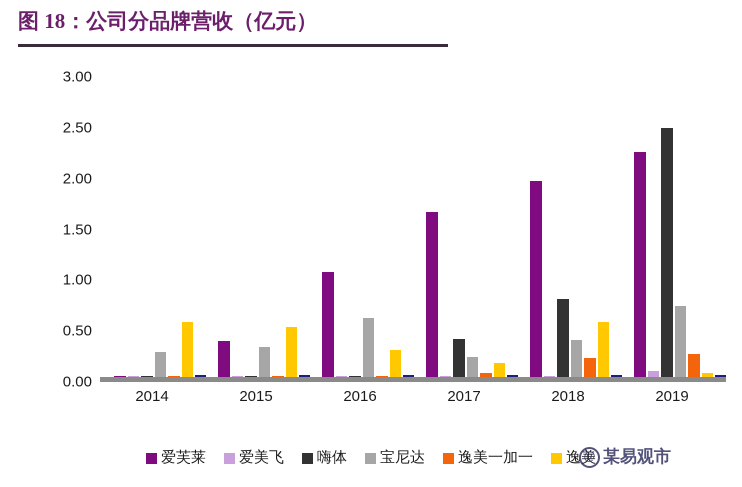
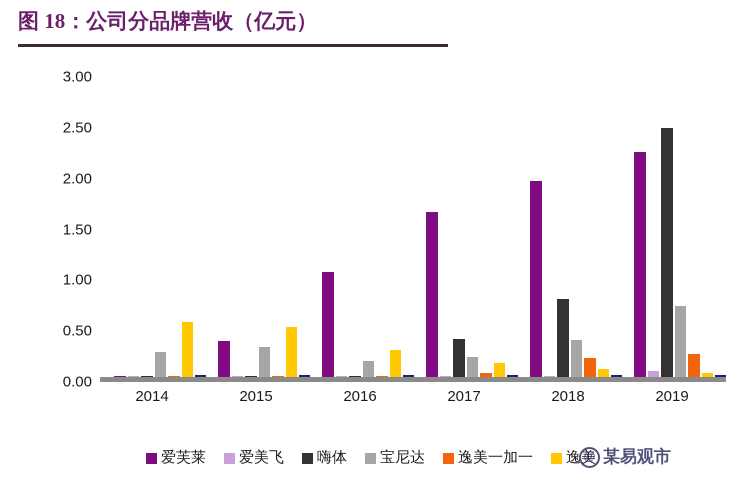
宝尼达/2016: 0.58 -> 0.16
逸美/2018: 0.54 -> 0.08
